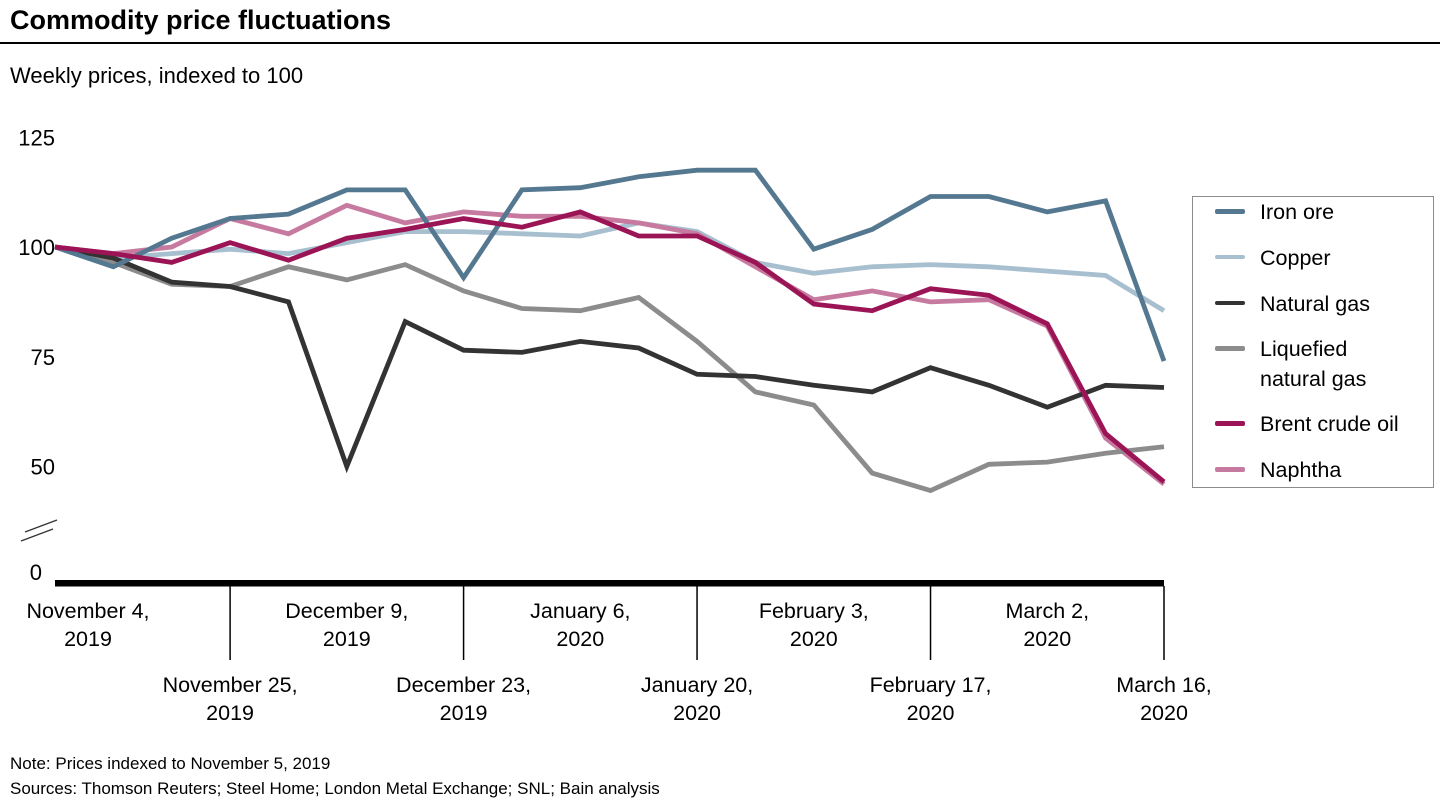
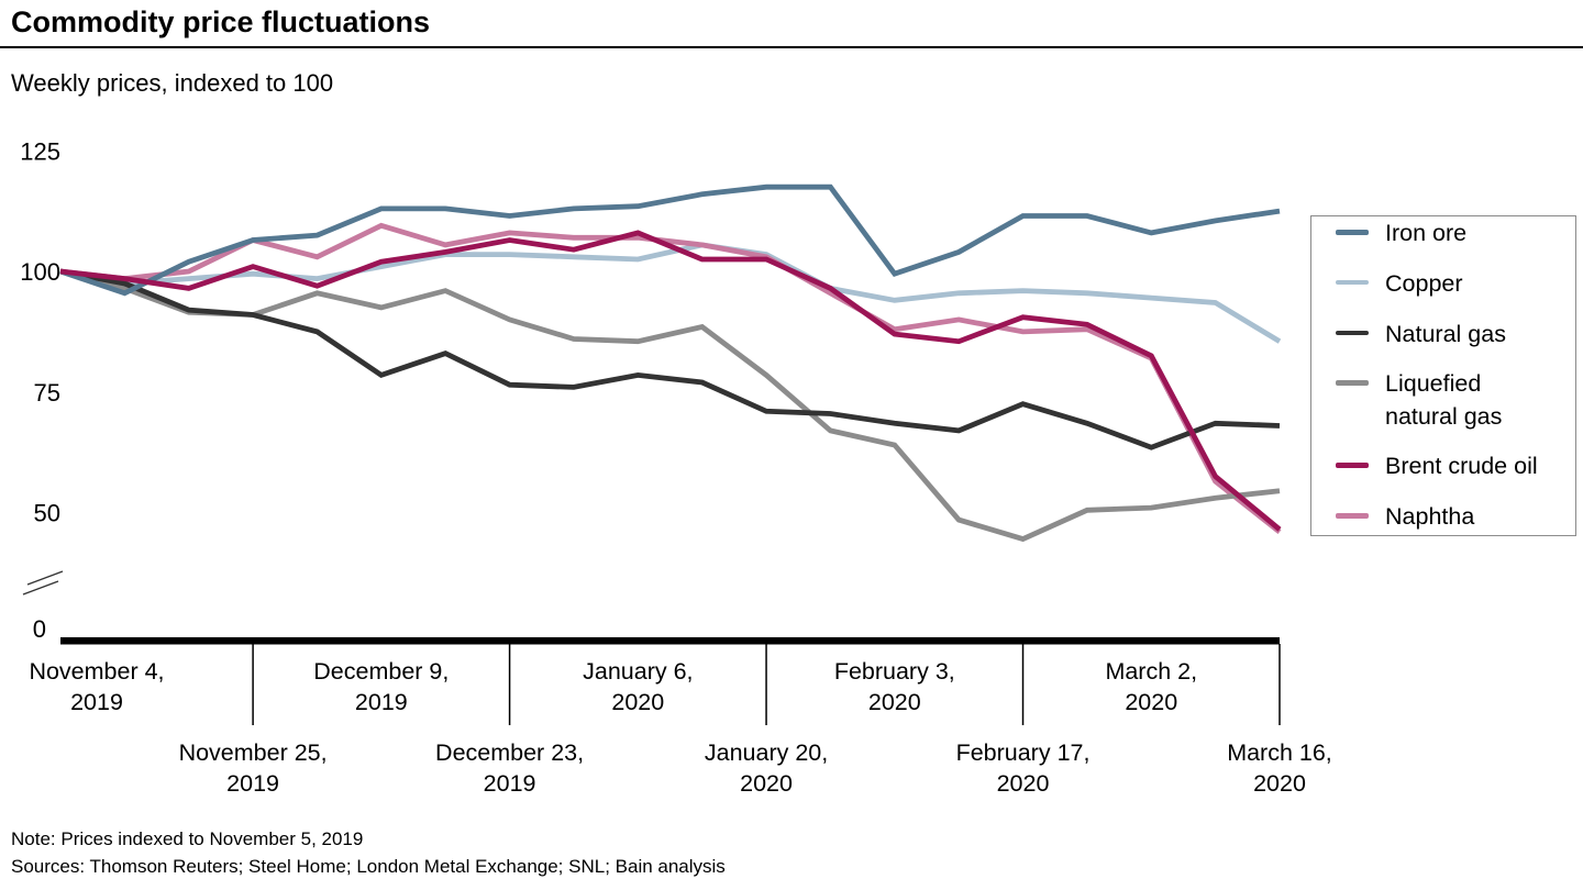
Natural gas/December 9, 2019: 50 -> 78
Iron ore/December 23, 2019: 93 -> 112
Iron ore/March 16, 2020: 74 -> 112
